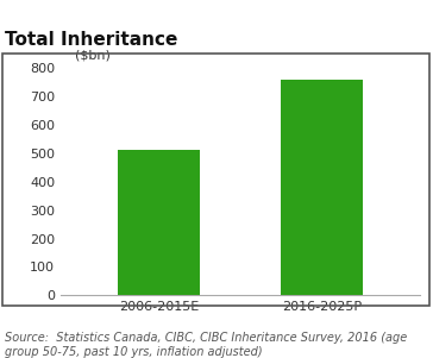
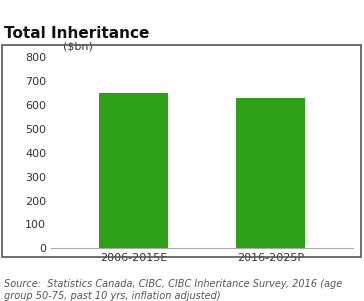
2006-2015E: 510 -> 650
2016-2025P: 757 -> 630
